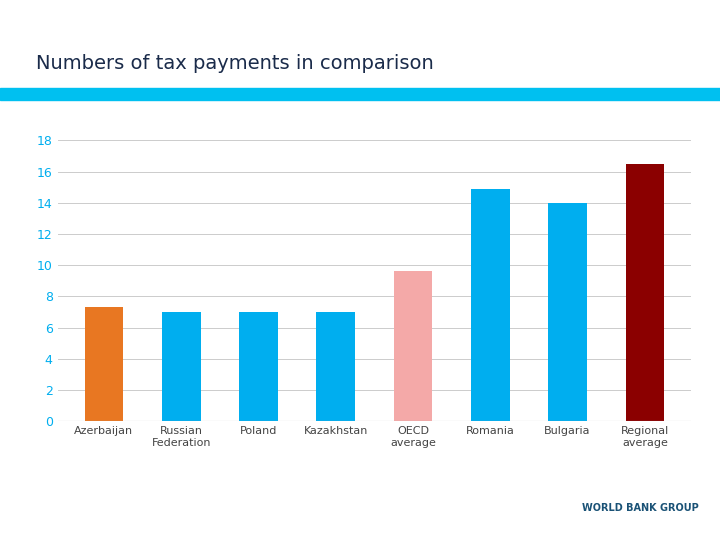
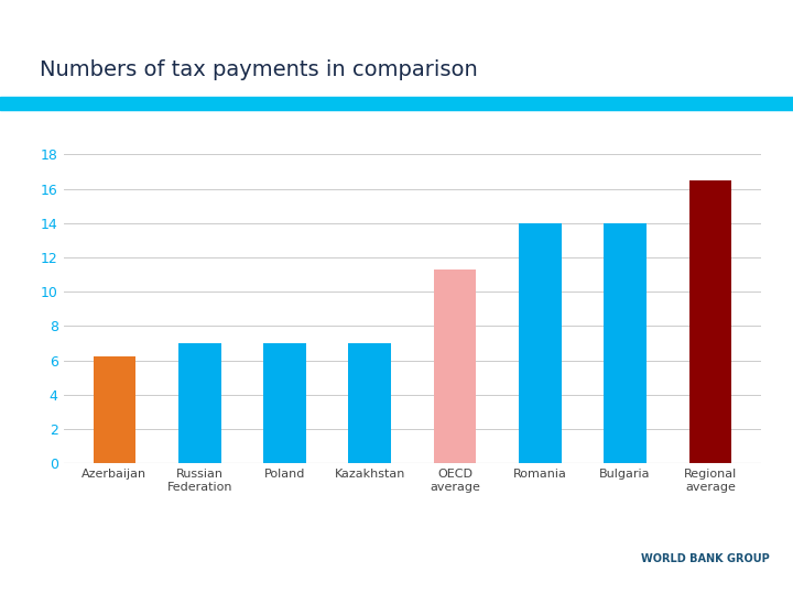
Azerbaijan: 7.3 -> 6.2
OECD average: 9.6 -> 11.3
Romania: 14.9 -> 14.0
